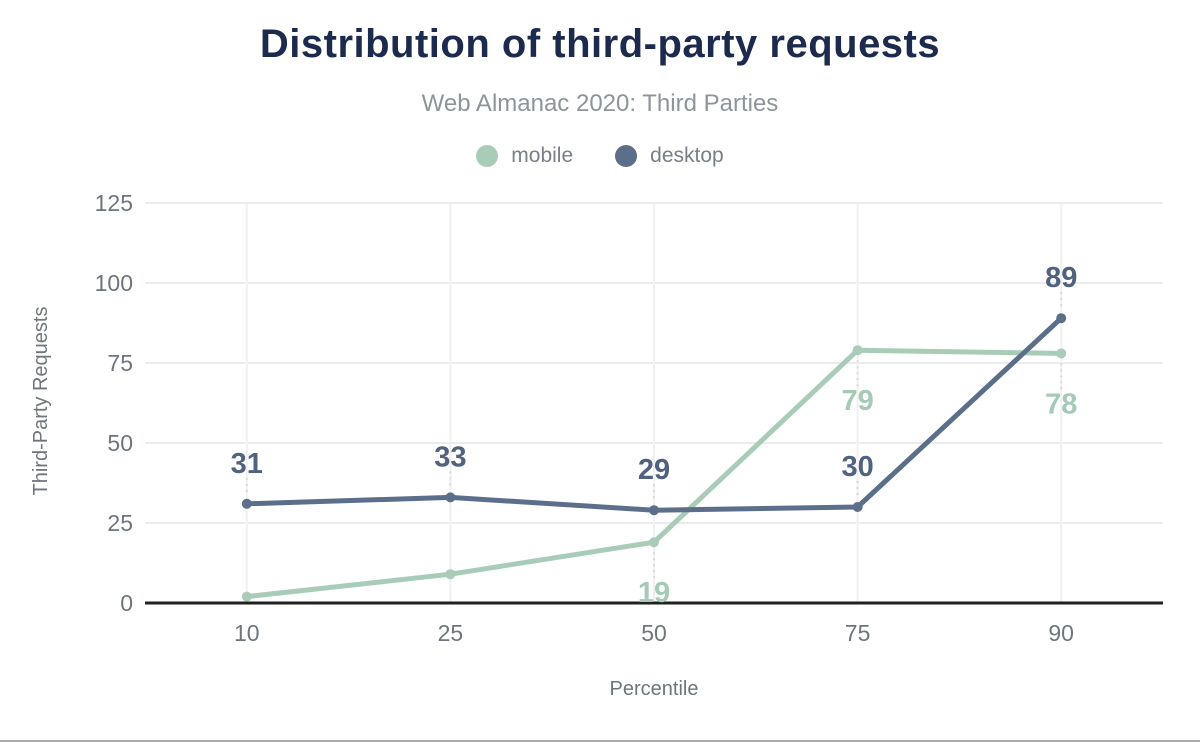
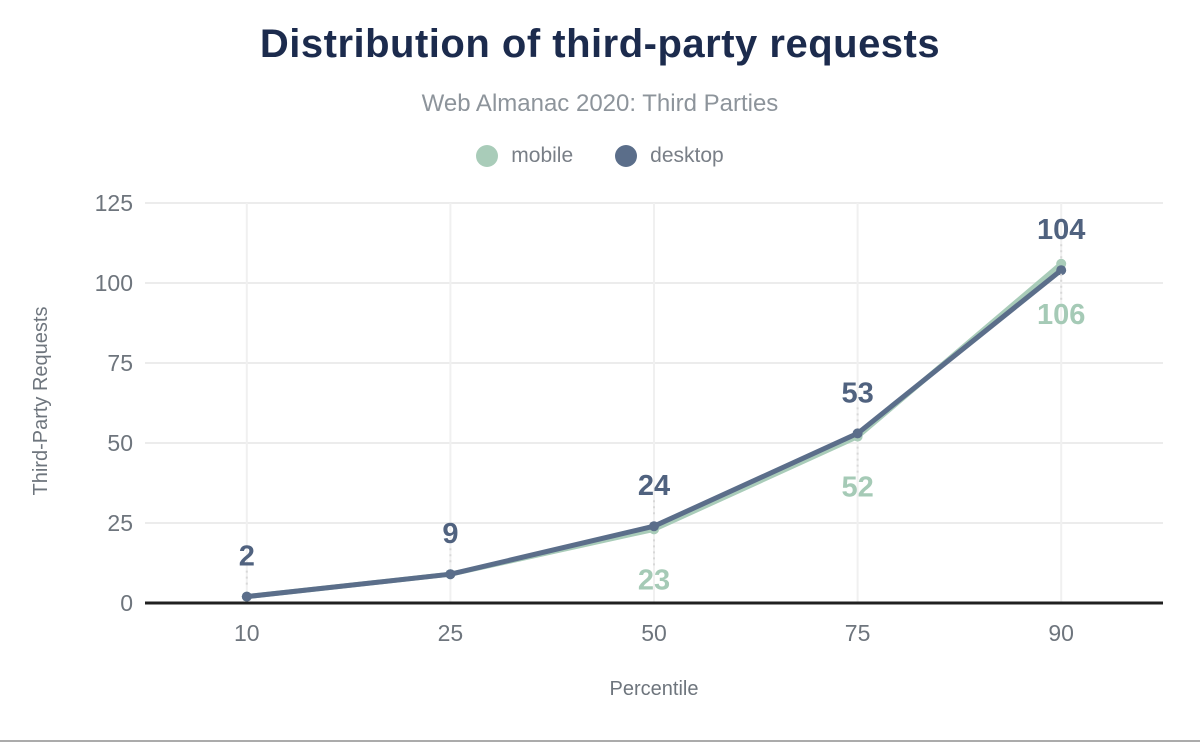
desktop/10: 31 -> 2
desktop/25: 33 -> 9
mobile/50: 19 -> 23
desktop/50: 29 -> 24
mobile/75: 79 -> 52
desktop/75: 30 -> 53
mobile/90: 78 -> 106
desktop/90: 89 -> 104
